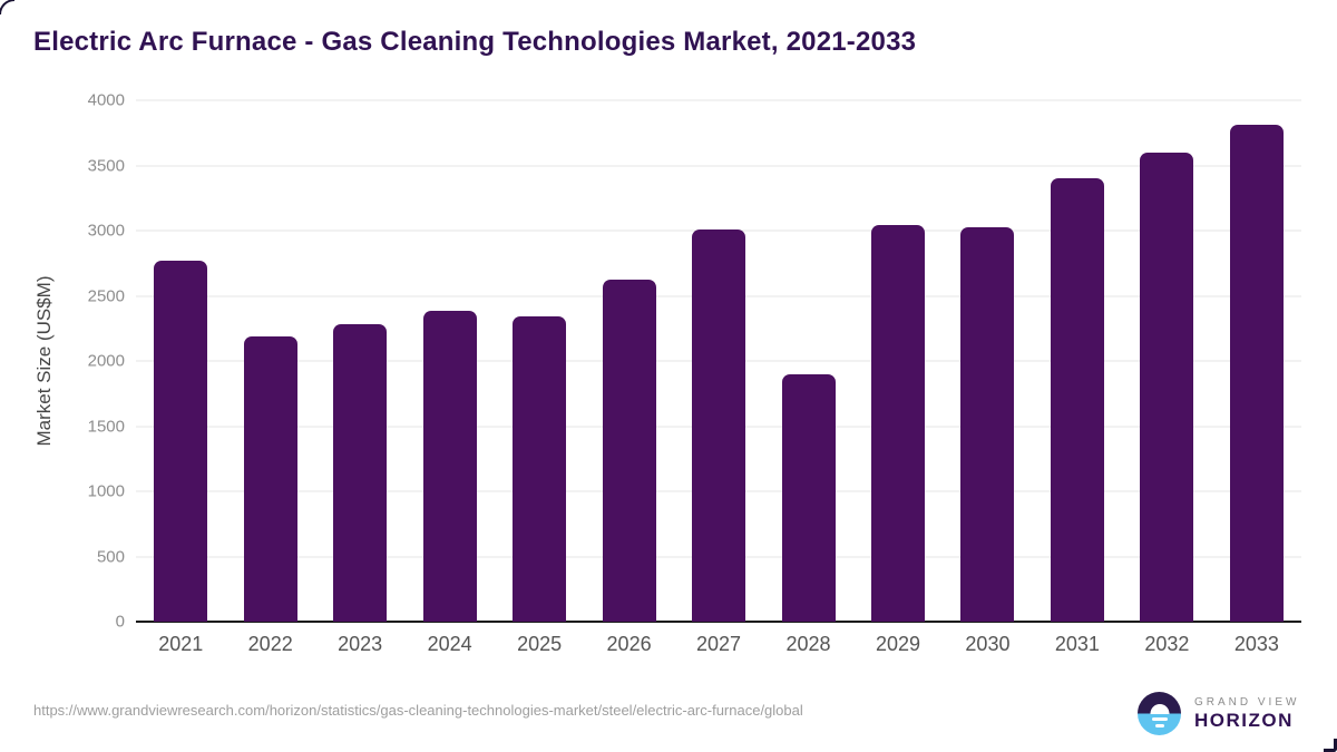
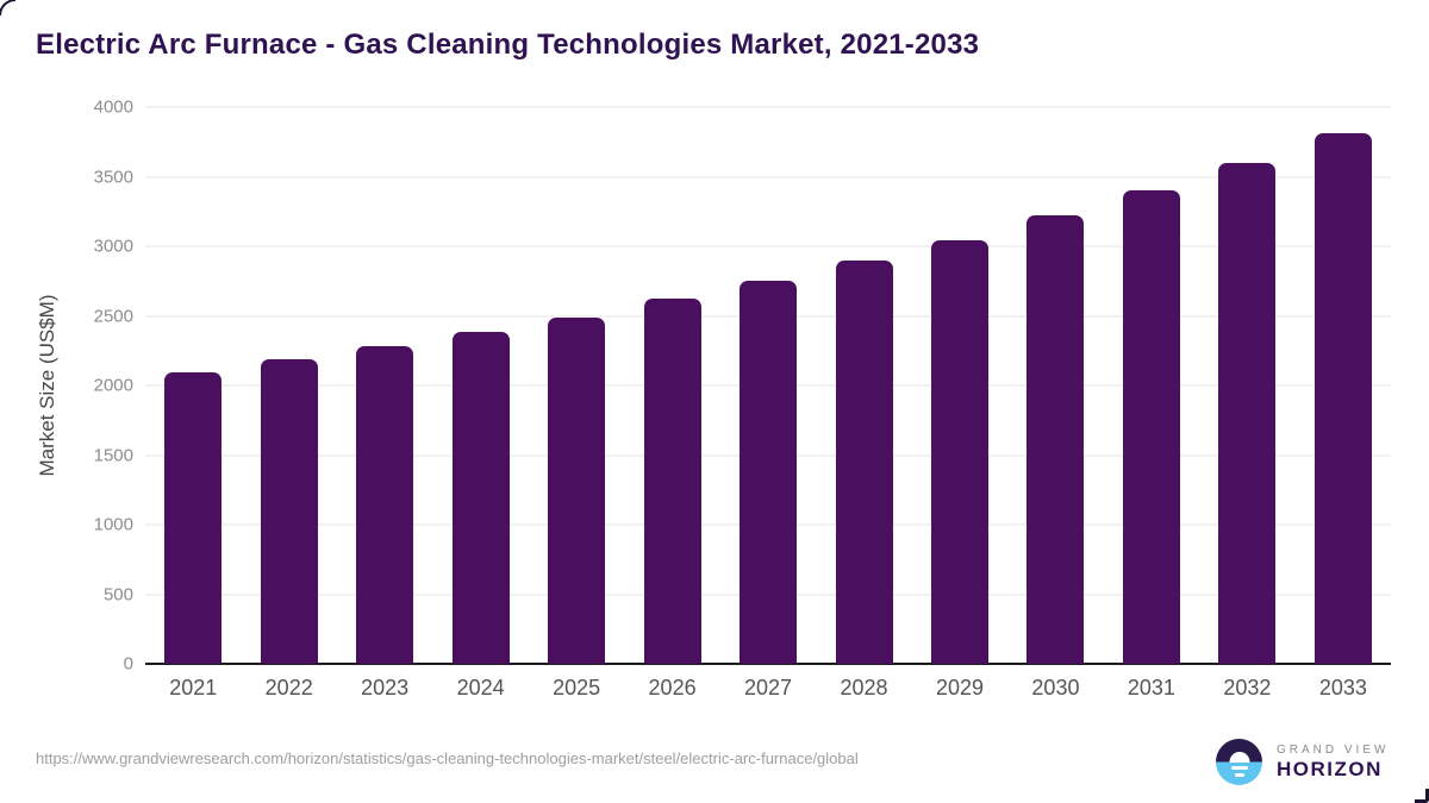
2021: 2770 -> 2090
2025: 2340 -> 2490
2027: 3010 -> 2750
2028: 1900 -> 2900
2030: 3030 -> 3220
